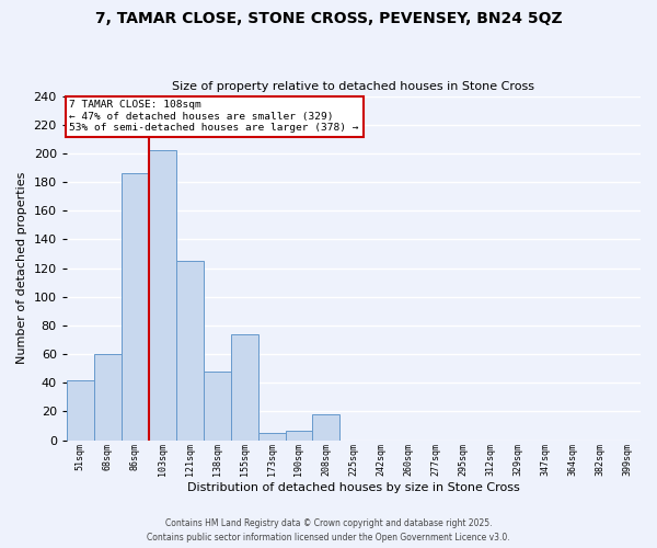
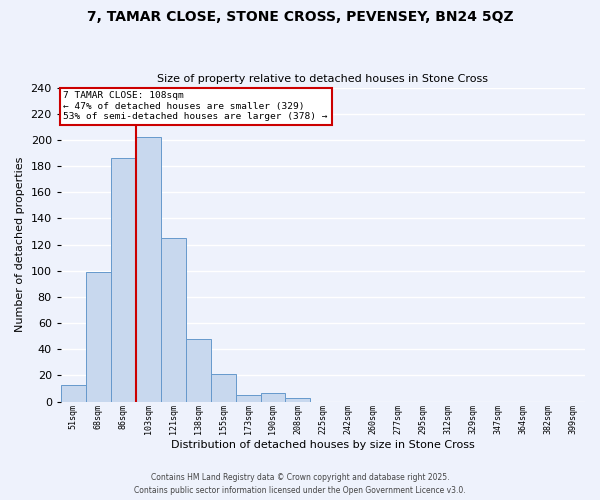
51sqm: 42 -> 13
68sqm: 60 -> 99
155sqm: 74 -> 21
208sqm: 18 -> 3
